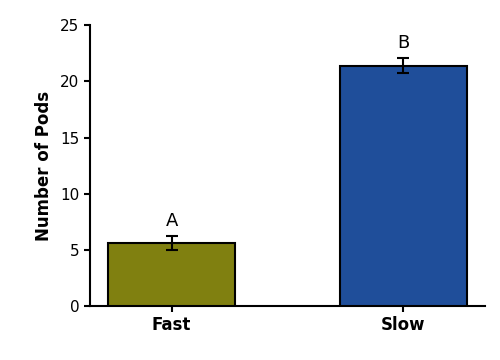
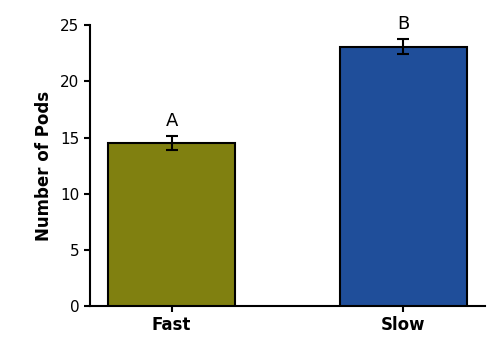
Fast: 5.6 -> 14.5
Slow: 21.4 -> 23.1
